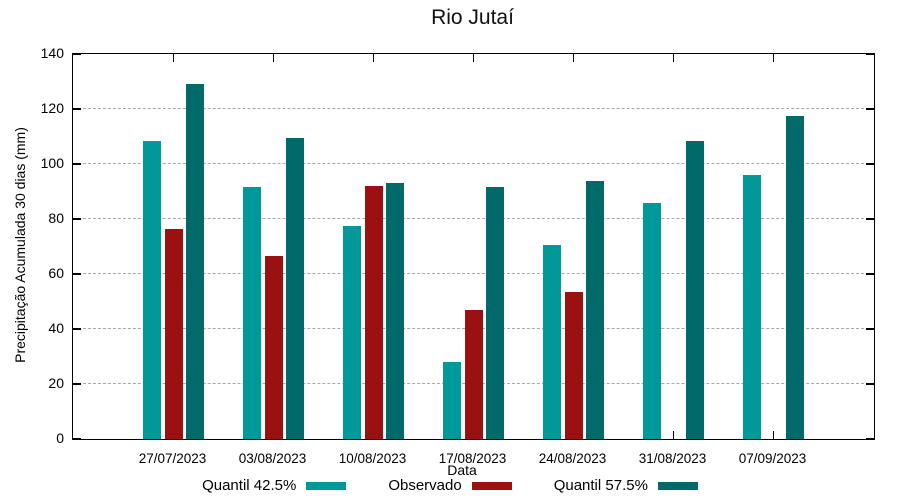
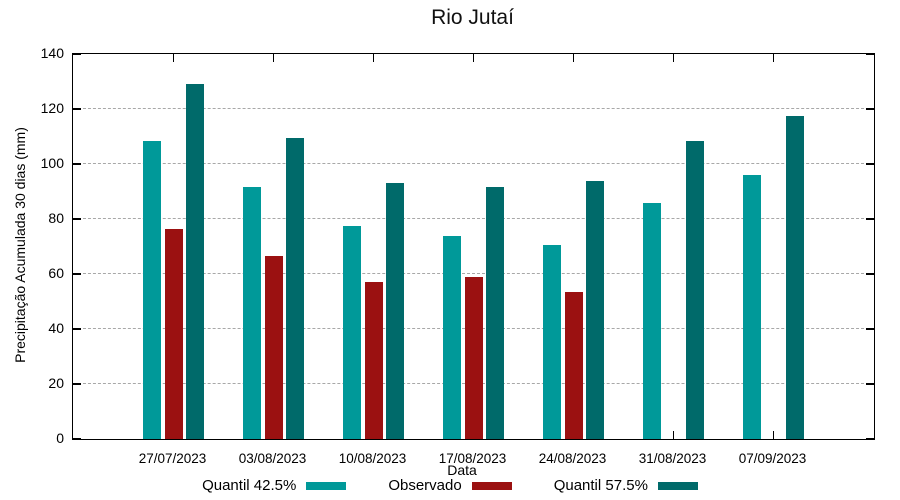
Observado/10/08/2023: 92 -> 57
Quantil 42.5%/17/08/2023: 28 -> 74
Observado/17/08/2023: 47 -> 59
